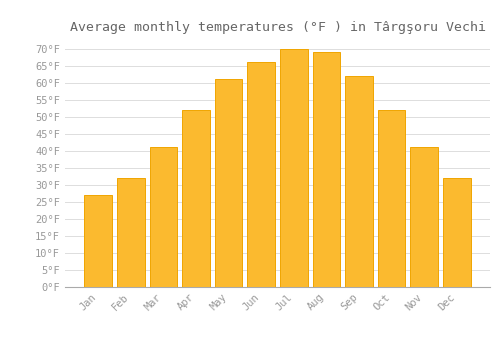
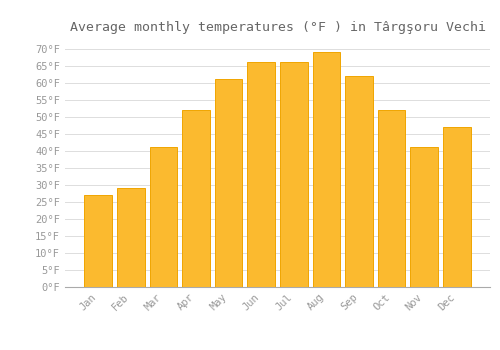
Feb: 32°F -> 29°F
Jul: 70°F -> 66°F
Dec: 32°F -> 47°F
